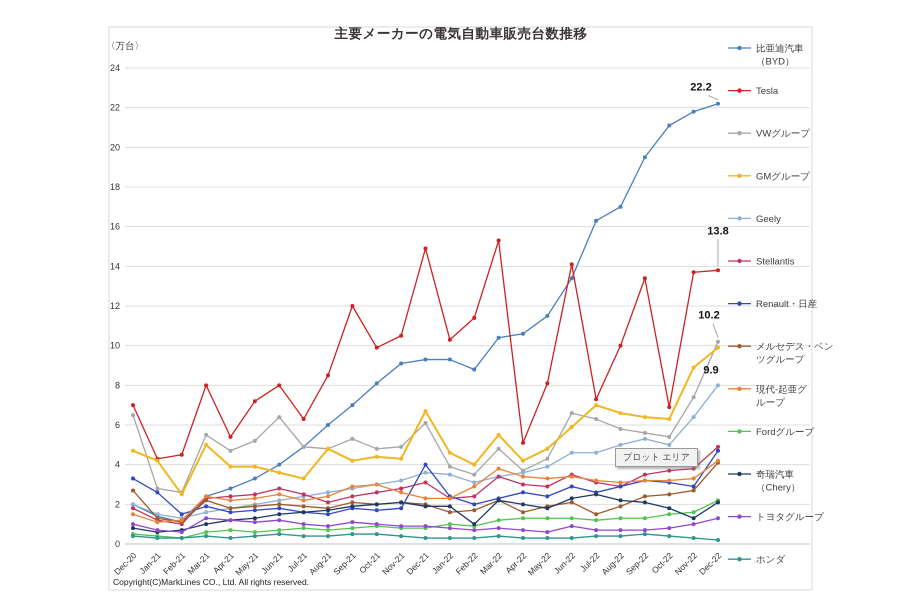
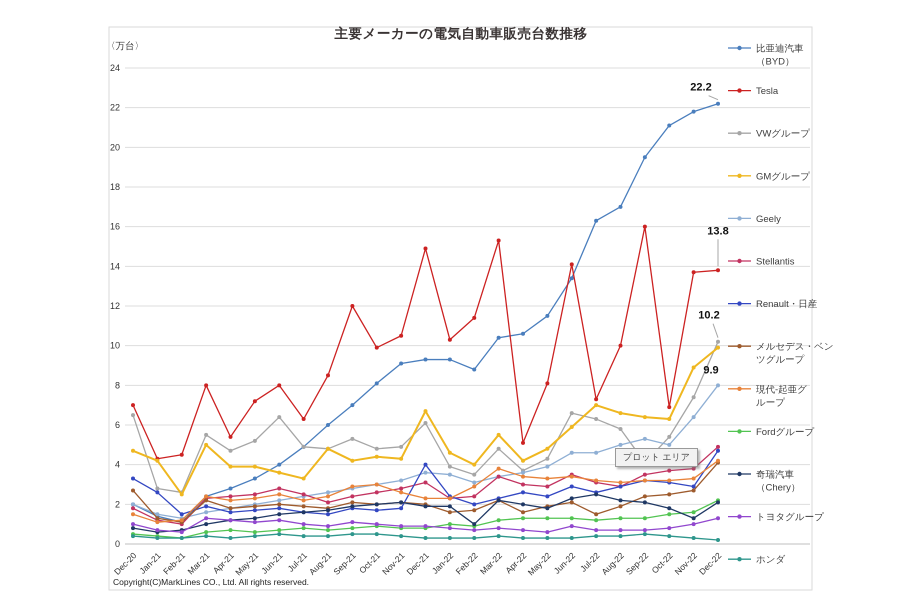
Tesla/Sep-22: 13.4 -> 16.0
VWグループ/Sep-22: 5.6 -> 4.1
